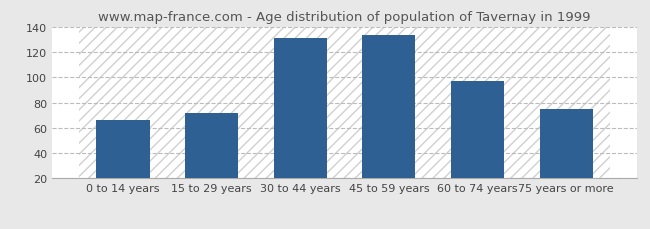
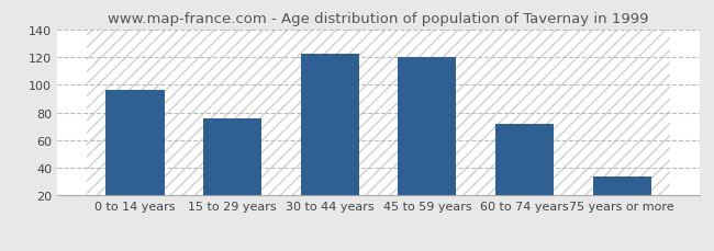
0 to 14 years: 66 -> 96
15 to 29 years: 72 -> 76
30 to 44 years: 131 -> 122
45 to 59 years: 133 -> 120
60 to 74 years: 97 -> 72
75 years or more: 75 -> 34
